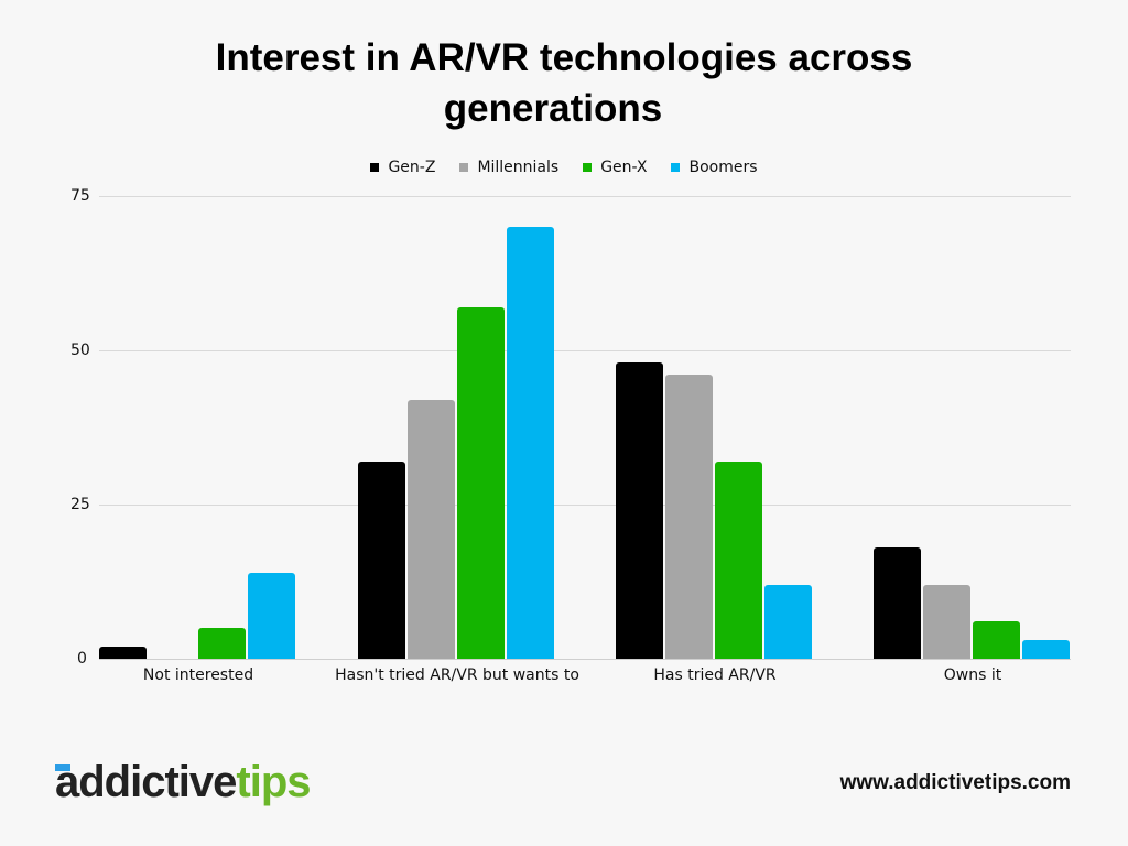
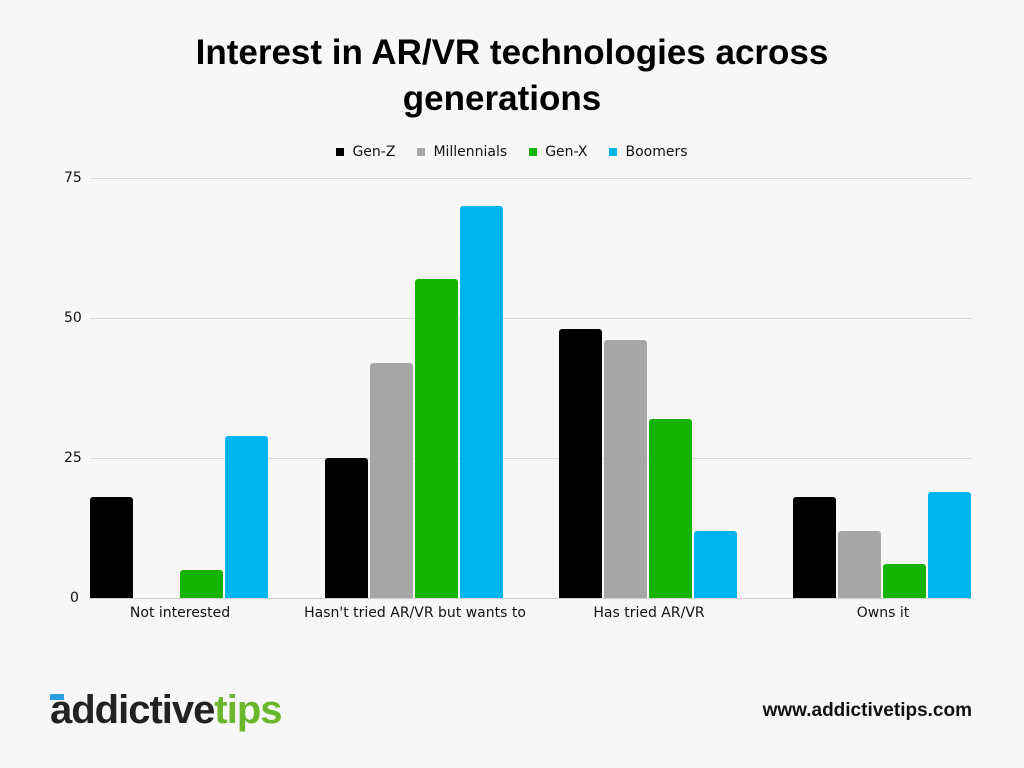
Gen-Z/Not interested: 2 -> 18
Boomers/Not interested: 14 -> 29
Gen-Z/Hasn't tried AR/VR but wants to: 32 -> 25
Boomers/Owns it: 3 -> 19
